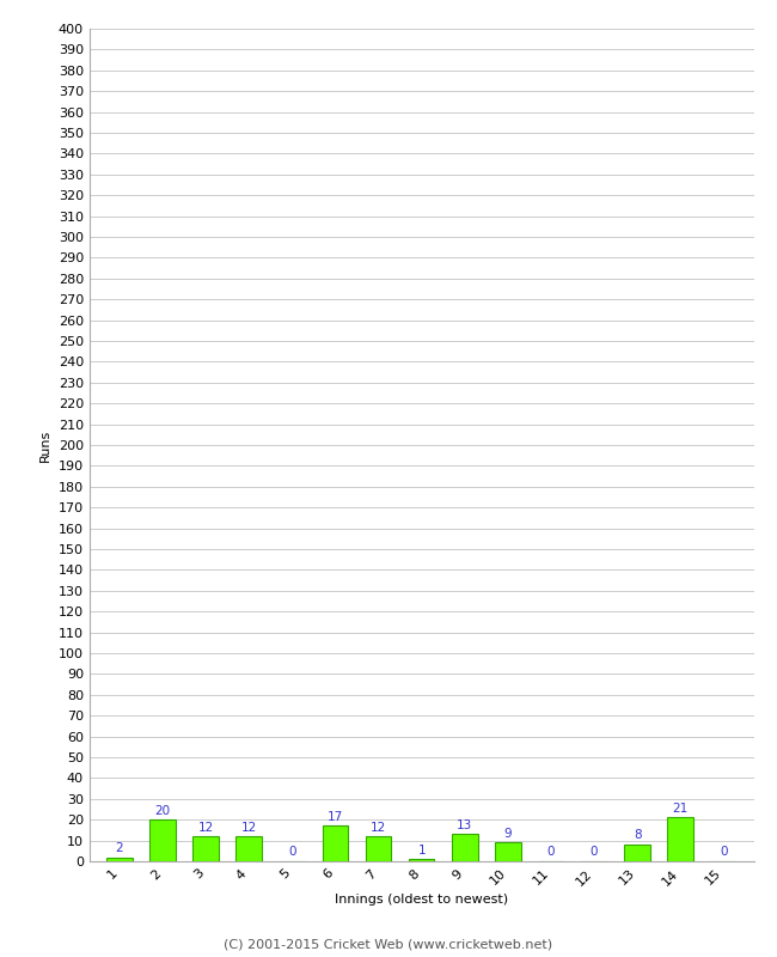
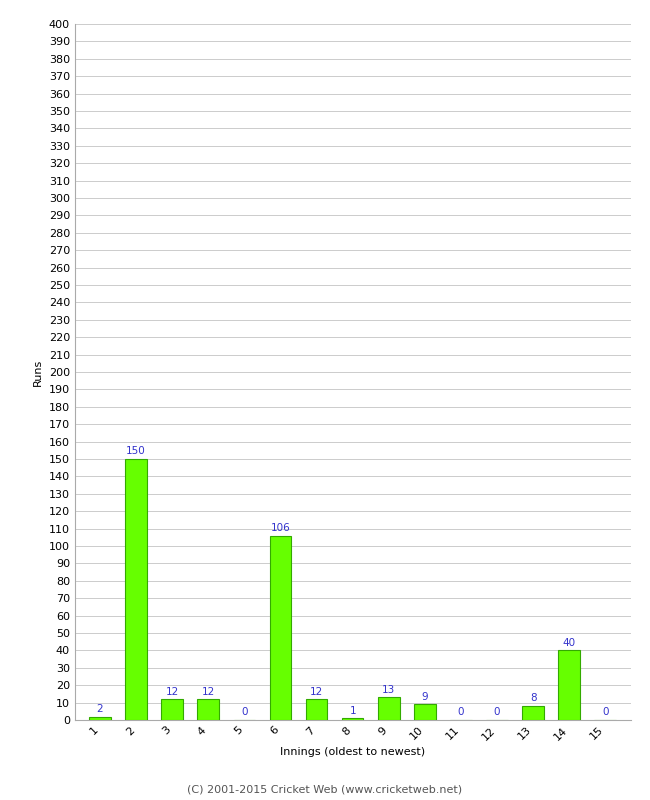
2: 20 -> 150
6: 17 -> 106
14: 21 -> 40
